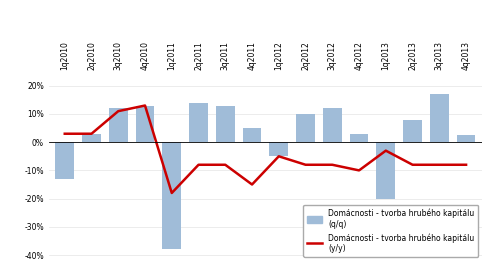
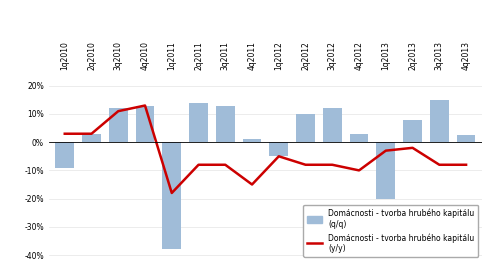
Domácnosti - tvorba hrubého kapitálu (q/q)/1q2010: -13.0% -> -9.0%
Domácnosti - tvorba hrubého kapitálu (q/q)/4q2011: 5.0% -> 1.0%
Domácnosti - tvorba hrubého kapitálu (y/y)/2q2013: -8% -> -2%
Domácnosti - tvorba hrubého kapitálu (q/q)/3q2013: 17.0% -> 15.0%
